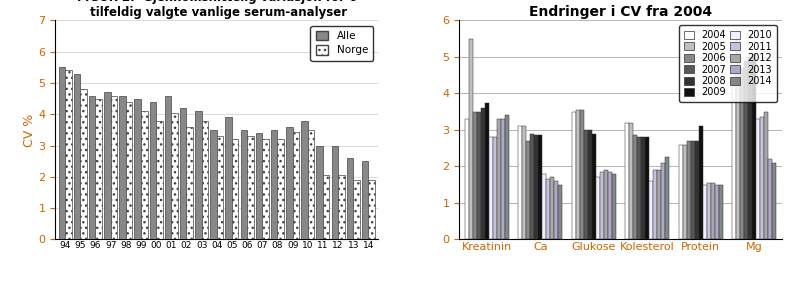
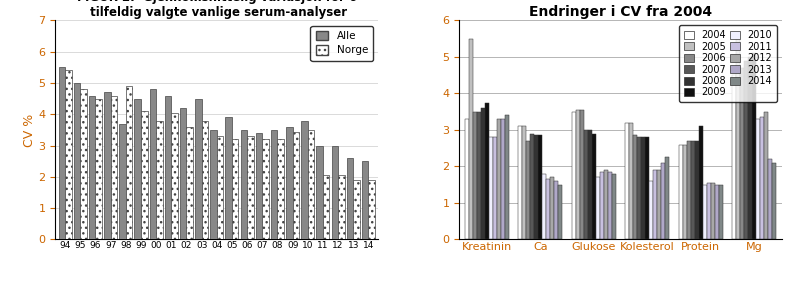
Alle/95: 5.3 -> 5.0
Alle/98: 4.6 -> 3.7
Norge/98: 4.40 -> 4.90
Alle/00: 4.4 -> 4.8
Alle/03: 4.1 -> 4.5
